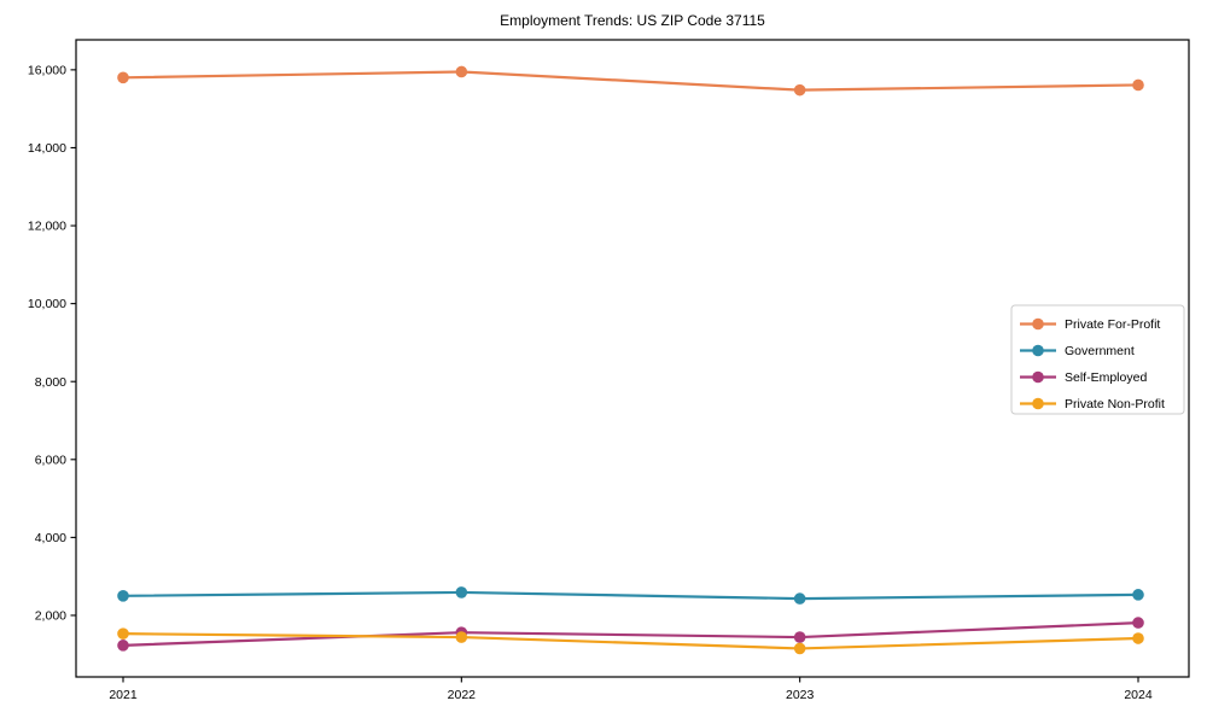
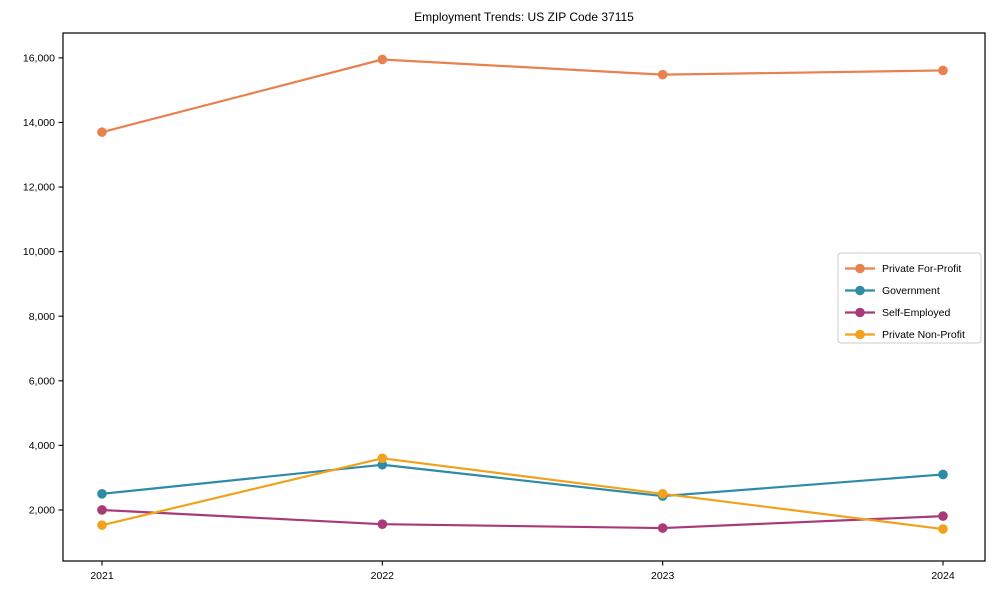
Private For-Profit/2021: 15800 -> 13700
Self-Employed/2021: 1200 -> 2000
Government/2022: 2600 -> 3400
Private Non-Profit/2022: 1400 -> 3600
Private Non-Profit/2023: 1200 -> 2500
Government/2024: 2500 -> 3100
